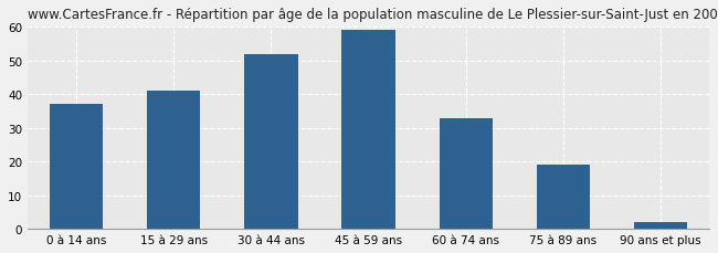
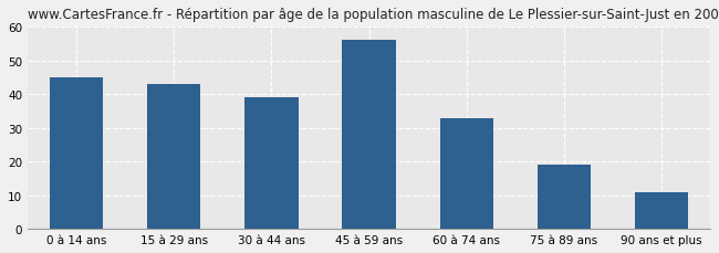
0 à 14 ans: 37 -> 45
15 à 29 ans: 41 -> 43
30 à 44 ans: 52 -> 39
45 à 59 ans: 59 -> 56
90 ans et plus: 2 -> 11
